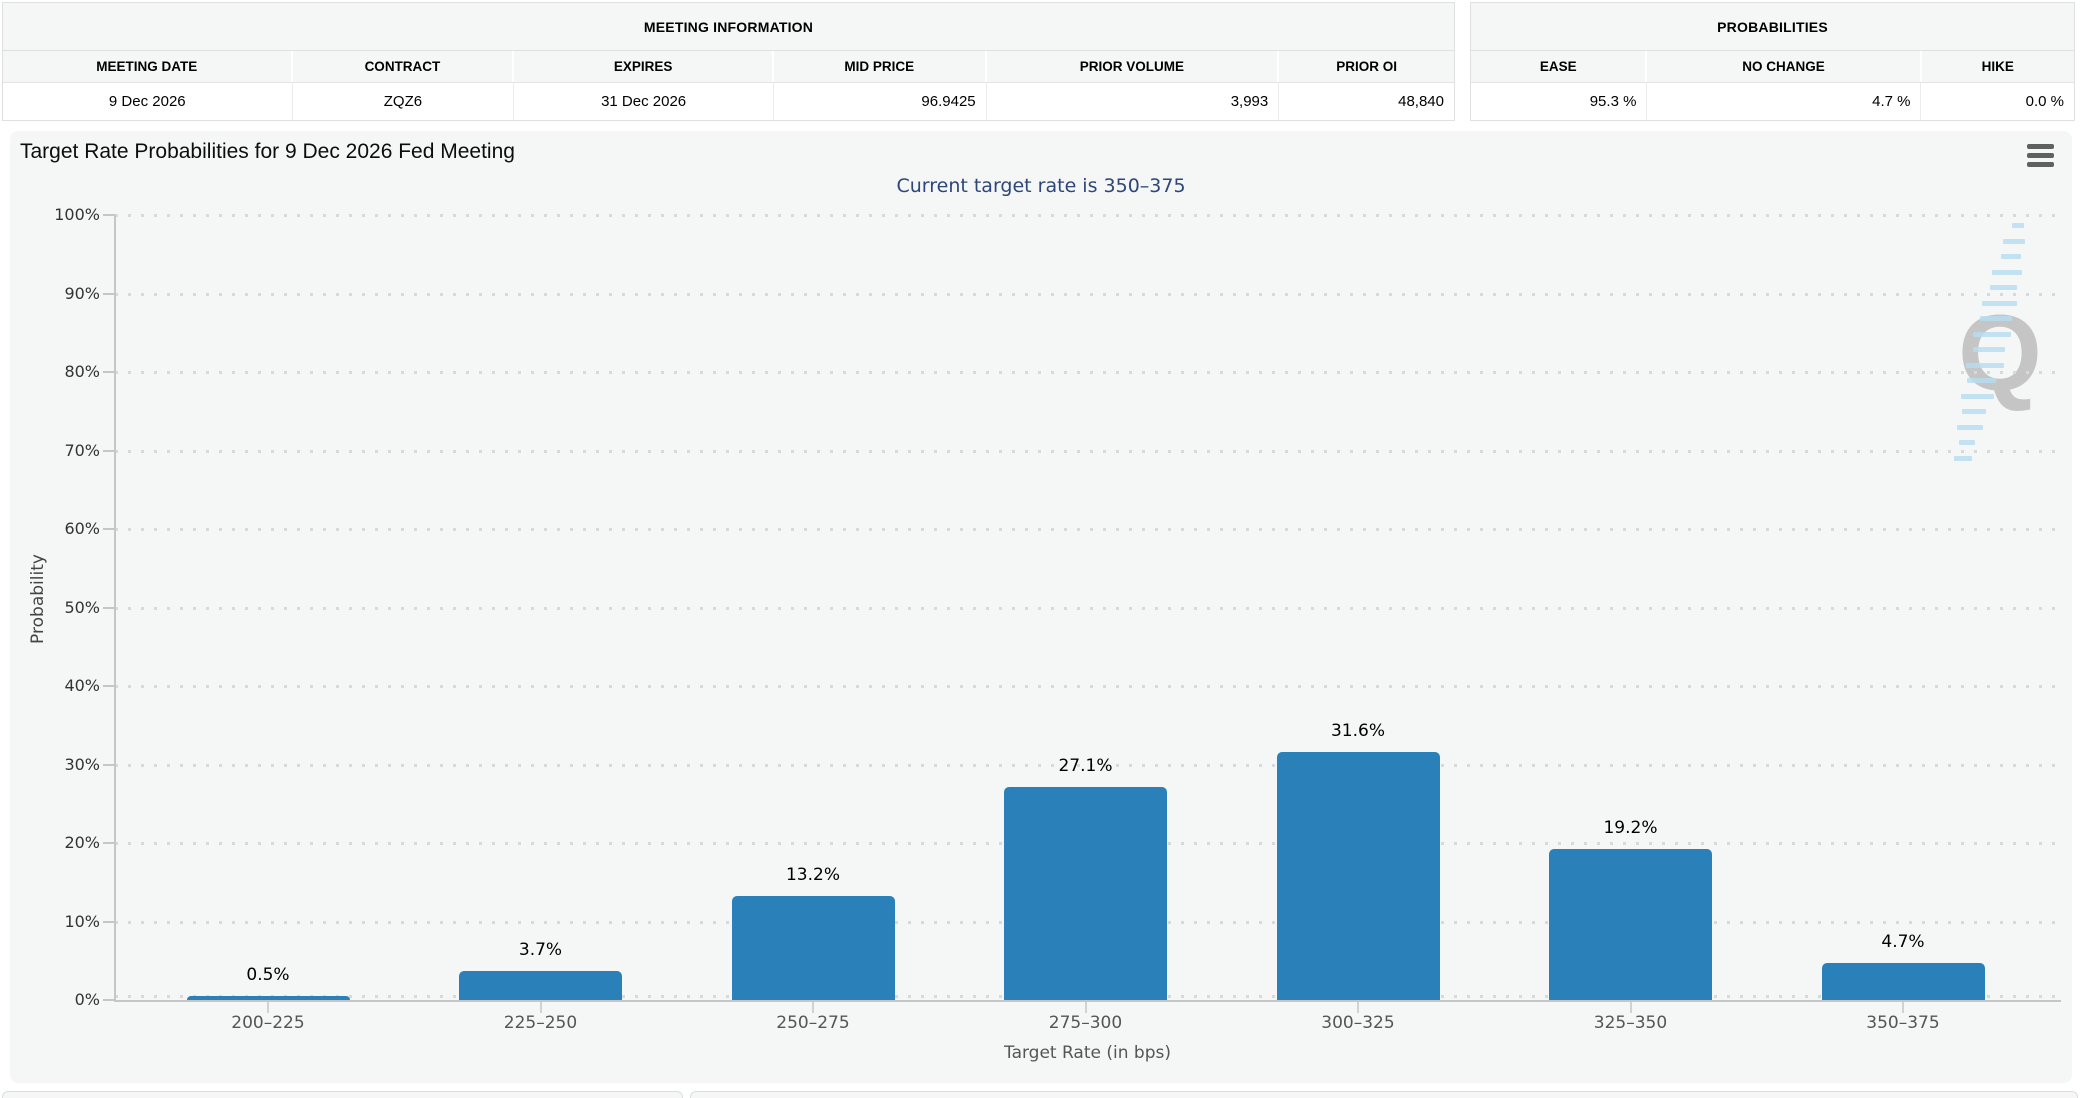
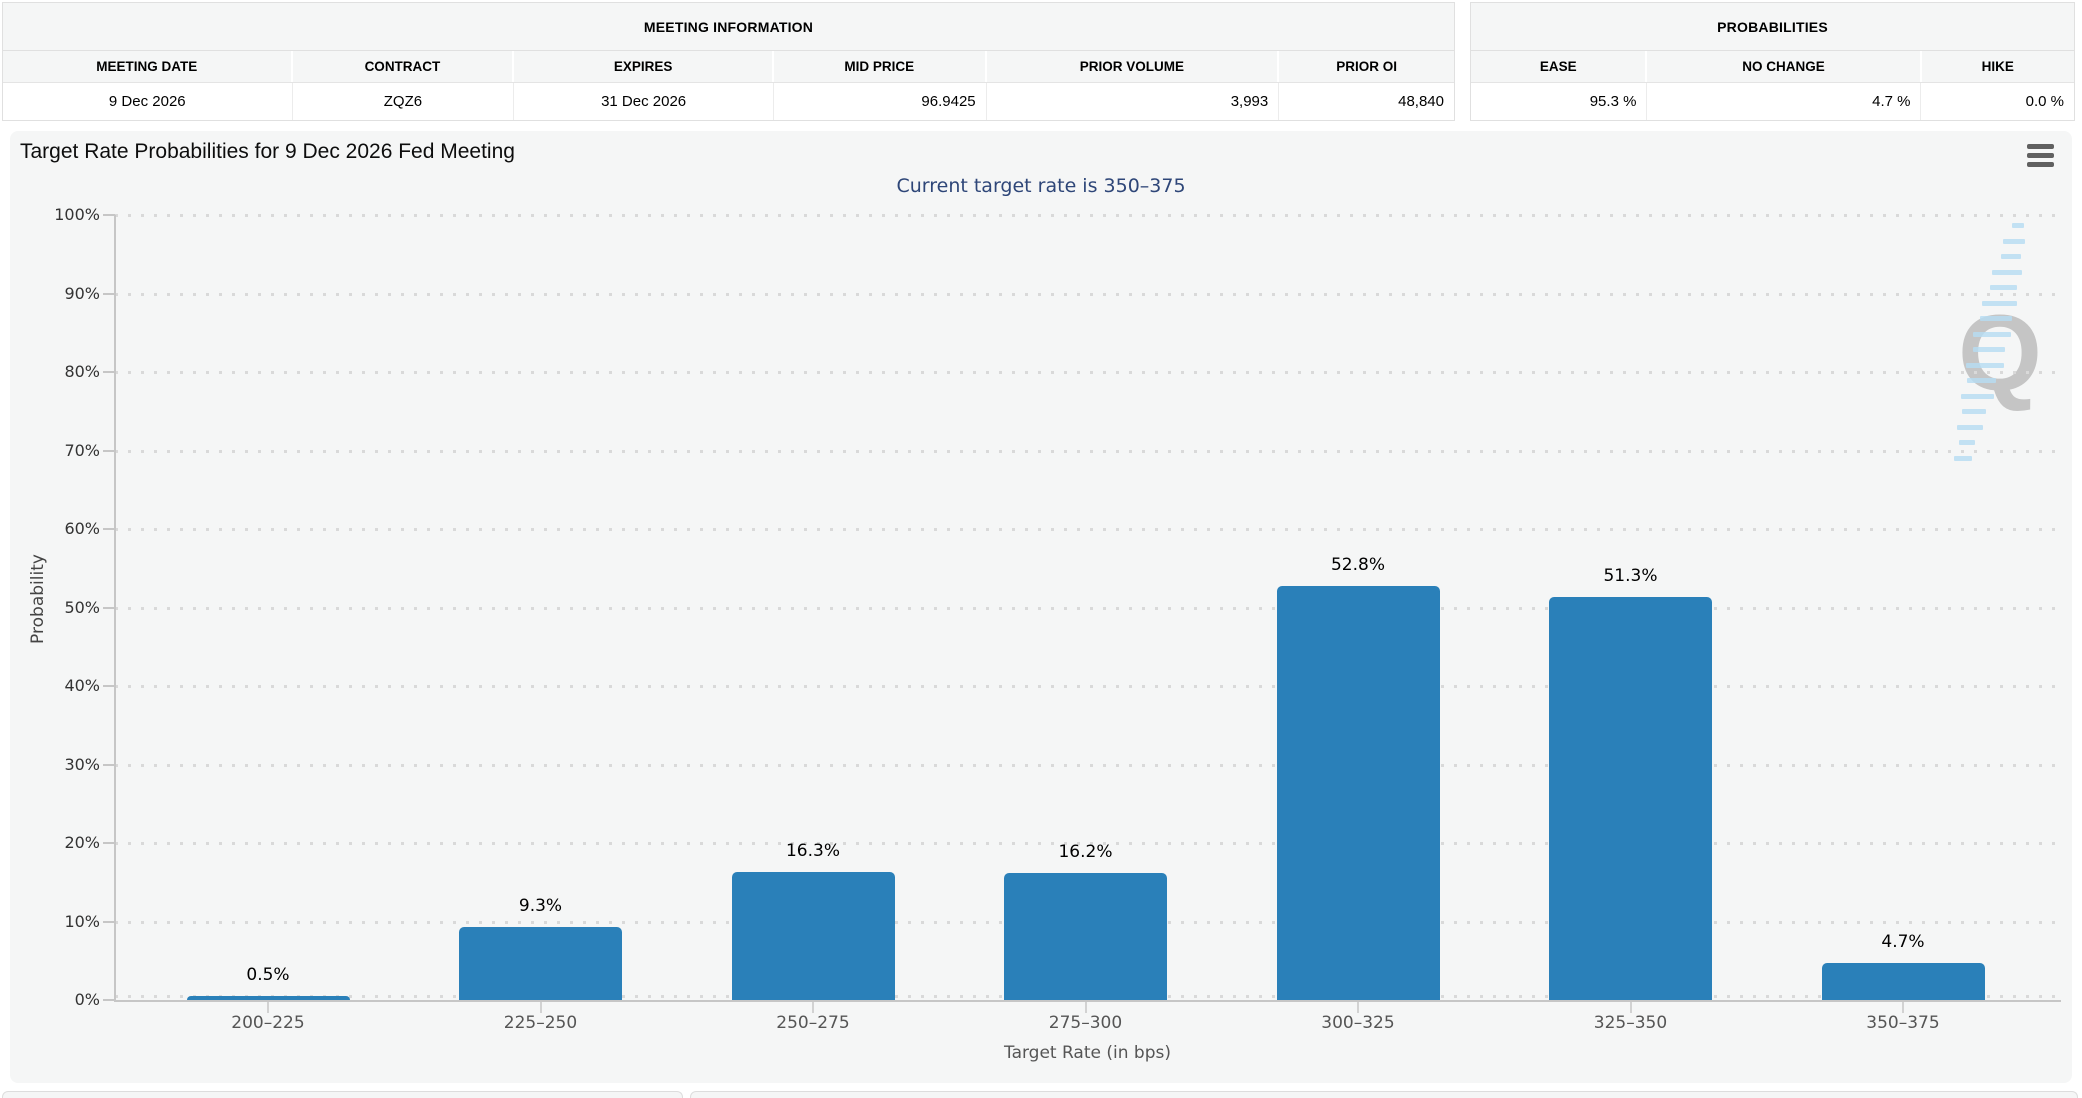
225–250: 3.7% -> 9.3%
250–275: 13.2% -> 16.3%
275–300: 27.1% -> 16.2%
300–325: 31.6% -> 52.8%
325–350: 19.2% -> 51.3%
